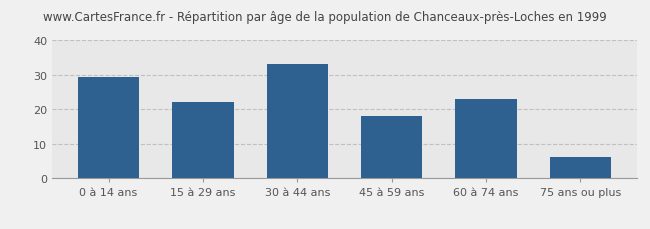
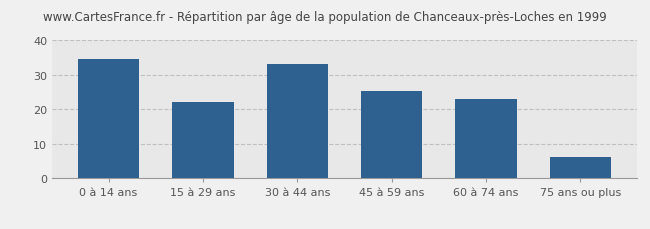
0 à 14 ans: 29.5 -> 34.5
45 à 59 ans: 18.0 -> 25.2
